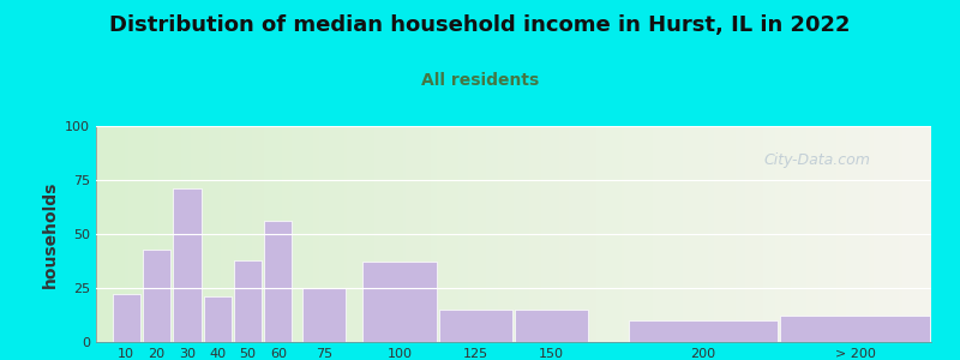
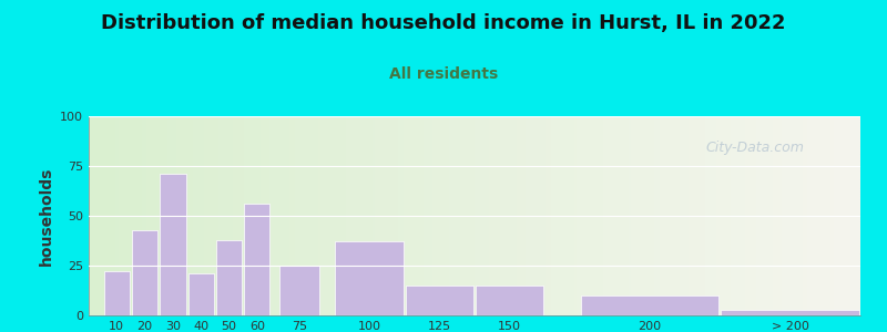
> 200: 12 -> 3
